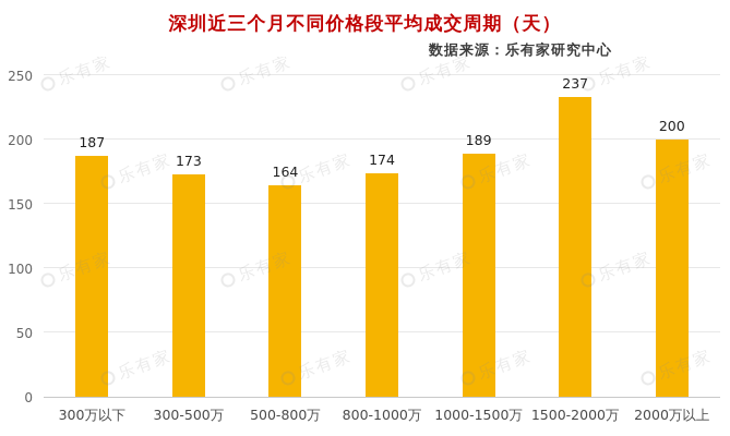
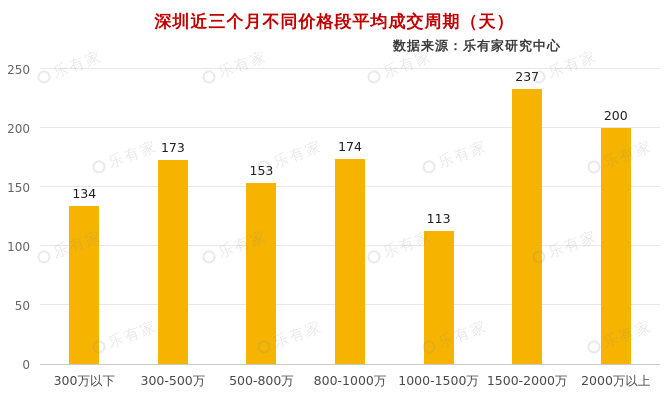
300万以下: 187 -> 134
500-800万: 164 -> 153
1000-1500万: 189 -> 113
